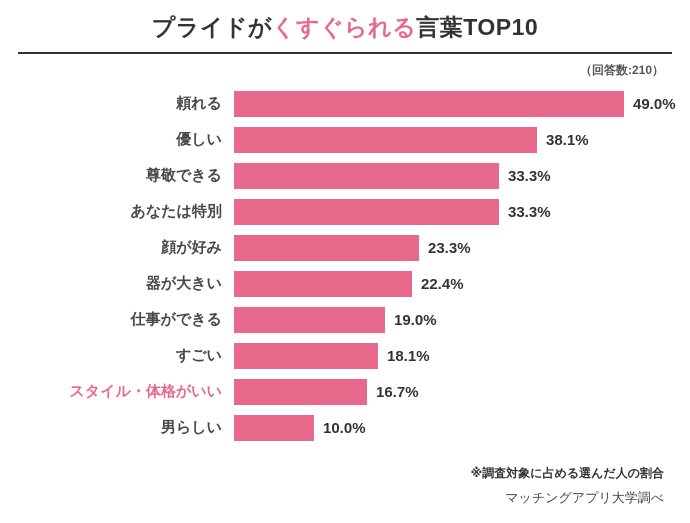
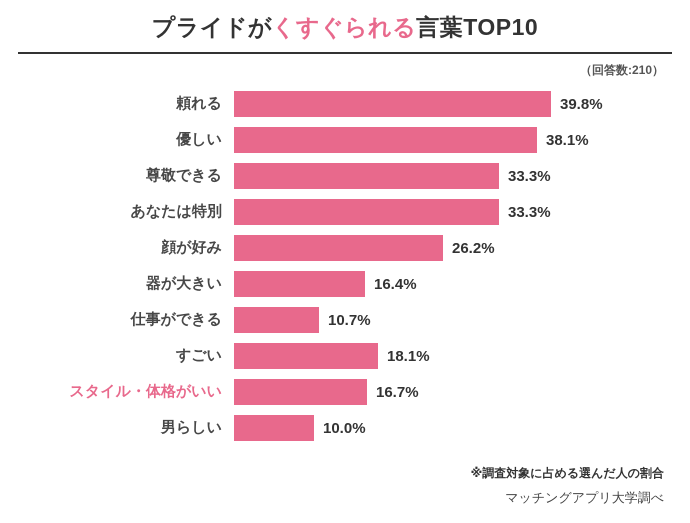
頼れる: 49.0% -> 39.8%
顔が好み: 23.3% -> 26.2%
器が大きい: 22.4% -> 16.4%
仕事ができる: 19.0% -> 10.7%
